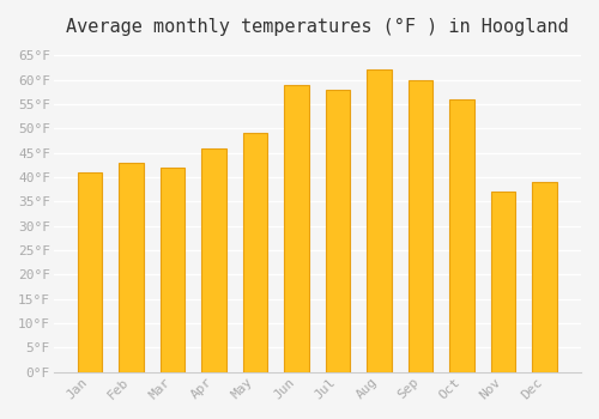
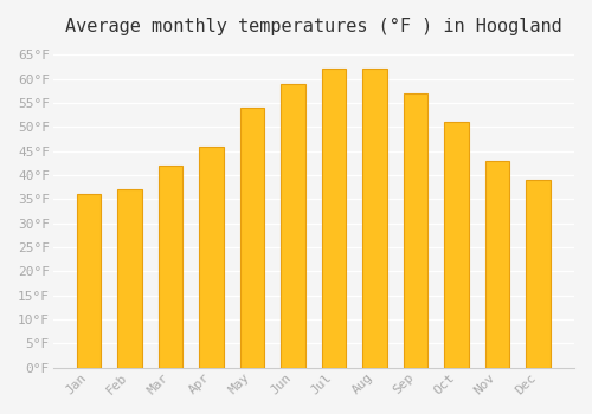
Jan: 41°F -> 36°F
Feb: 43°F -> 37°F
May: 49°F -> 54°F
Jul: 58°F -> 62°F
Sep: 60°F -> 57°F
Oct: 56°F -> 51°F
Nov: 37°F -> 43°F
